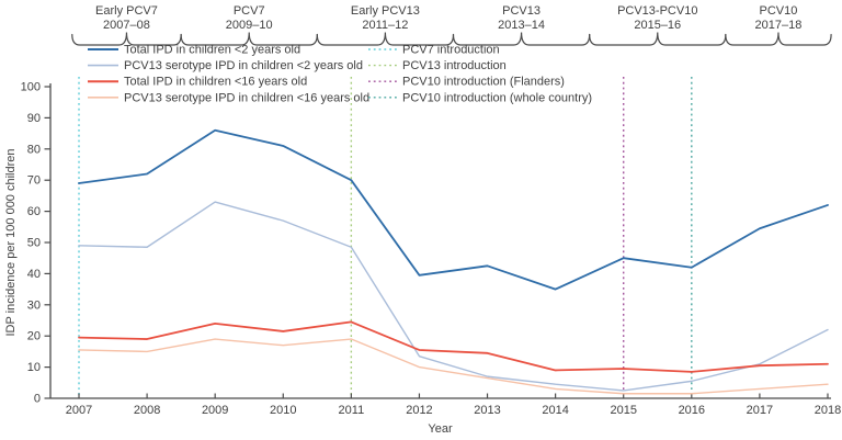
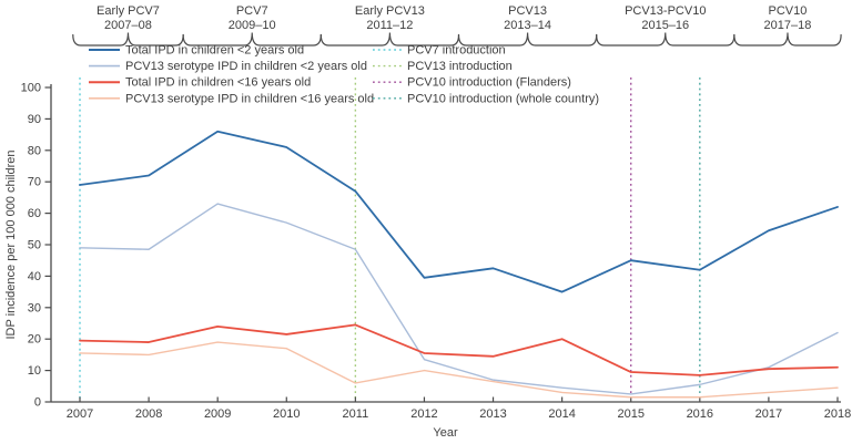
Total IPD in children <2 years old/2011: 70 -> 67
PCV13 serotype IPD in children <16 years old/2011: 19 -> 6
Total IPD in children <16 years old/2014: 9 -> 20
